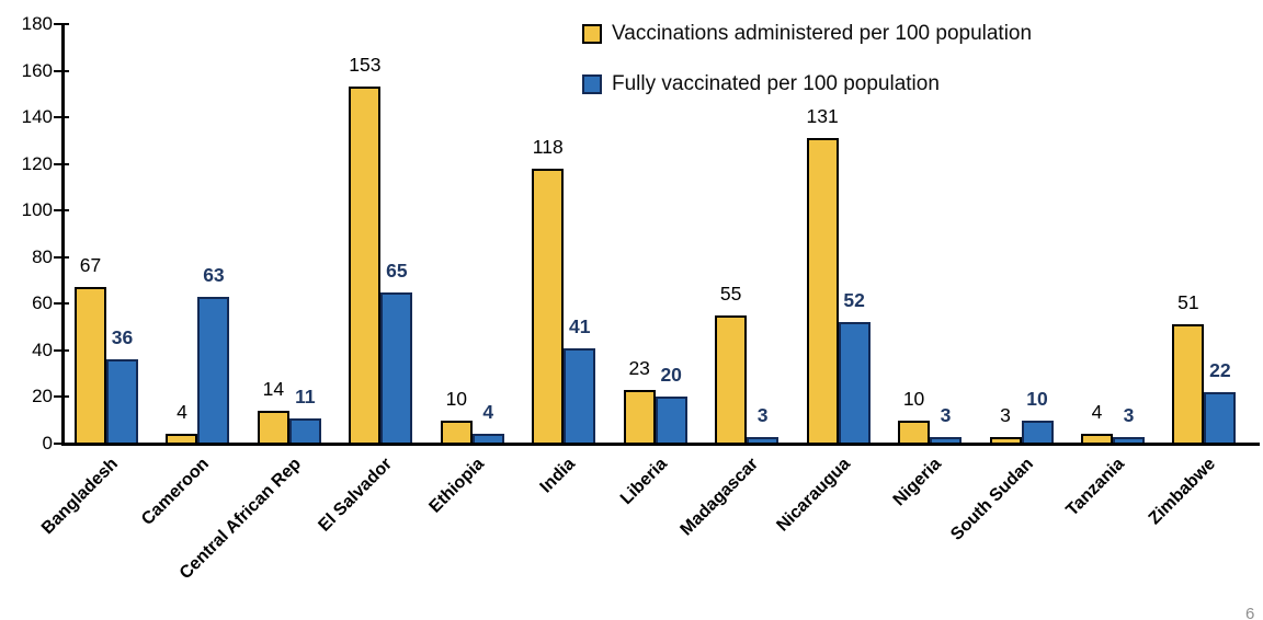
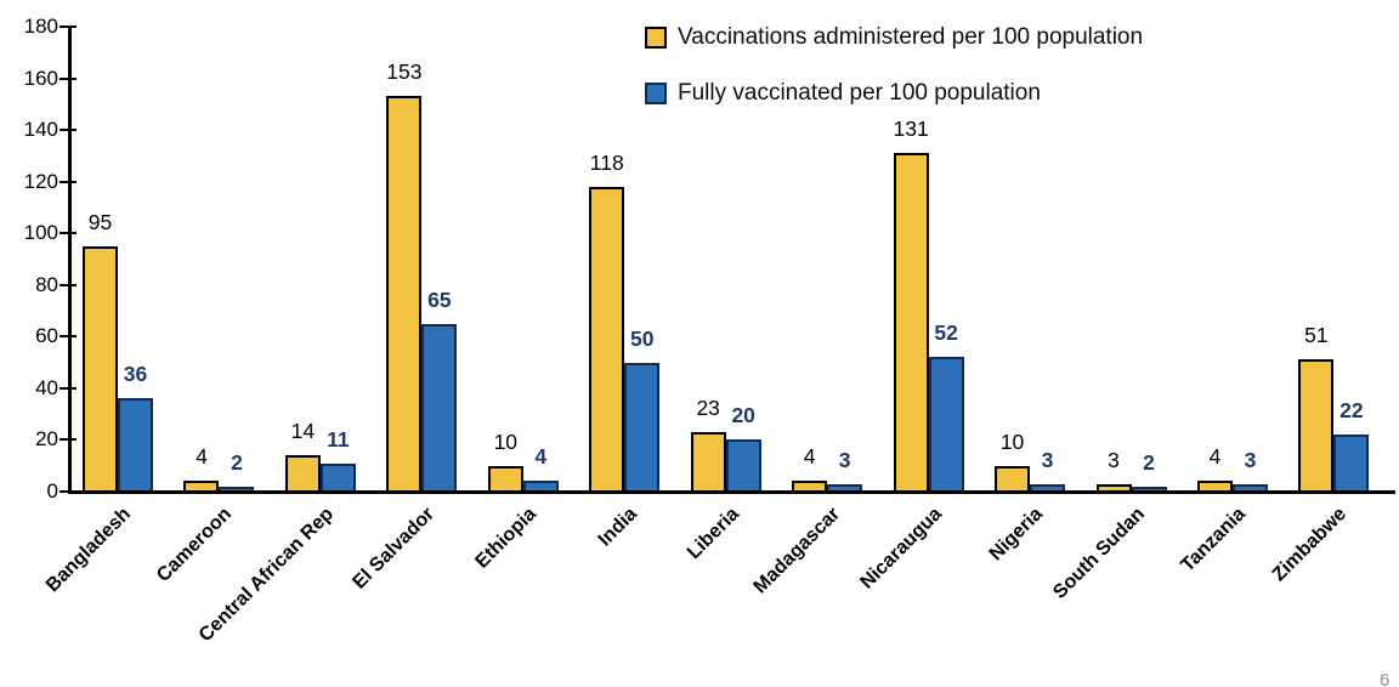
Vaccinations administered per 100 population/Bangladesh: 67 -> 95
Fully vaccinated per 100 population/Cameroon: 63 -> 2
Fully vaccinated per 100 population/India: 41 -> 50
Vaccinations administered per 100 population/Madagascar: 55 -> 4
Fully vaccinated per 100 population/South Sudan: 10 -> 2
